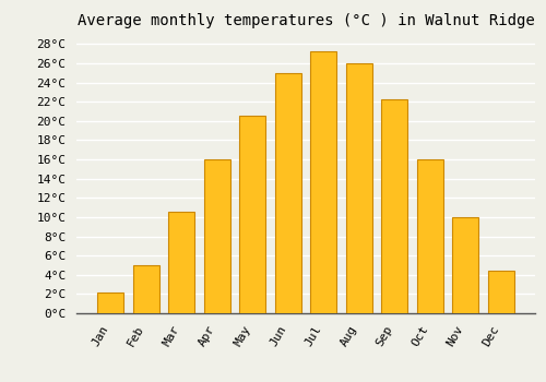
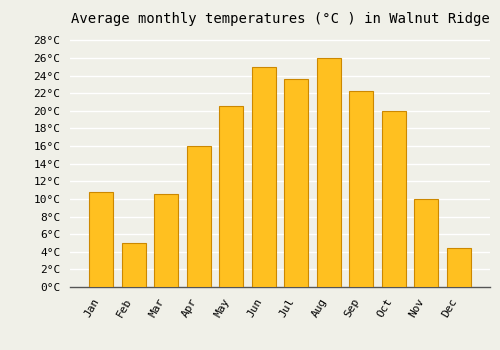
Jan: 2.2°C -> 10.8°C
Jul: 27.2°C -> 23.6°C
Oct: 16.0°C -> 20.0°C
